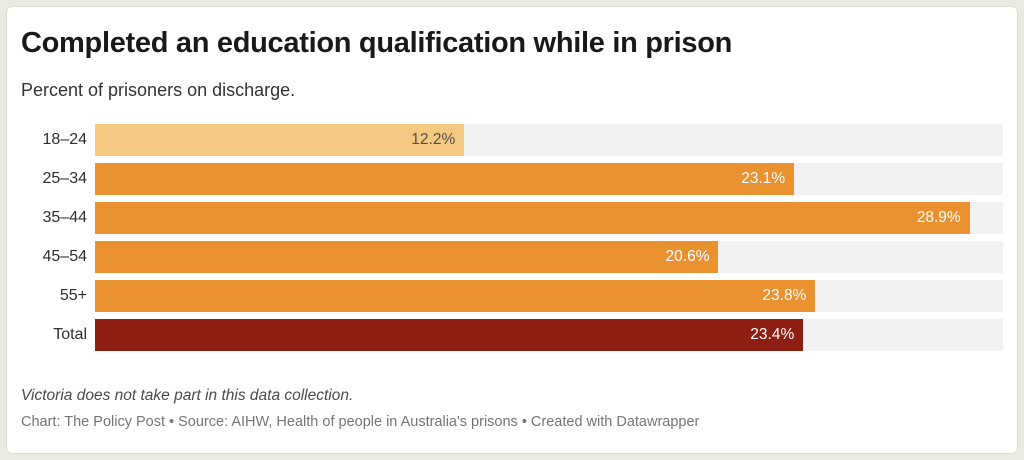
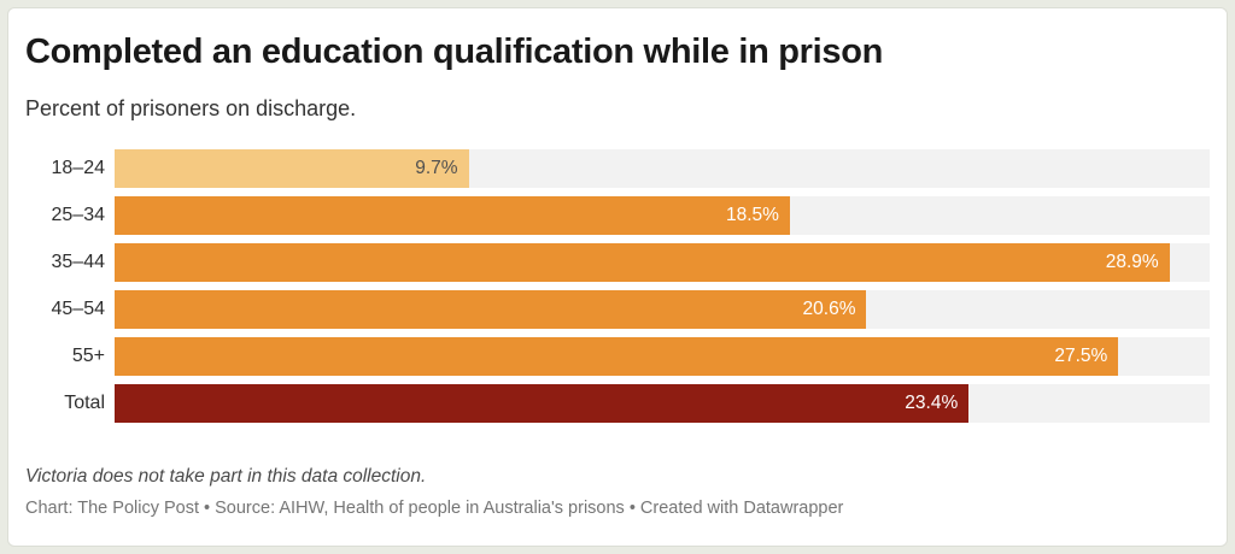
18–24: 12.2% -> 9.7%
25–34: 23.1% -> 18.5%
55+: 23.8% -> 27.5%
